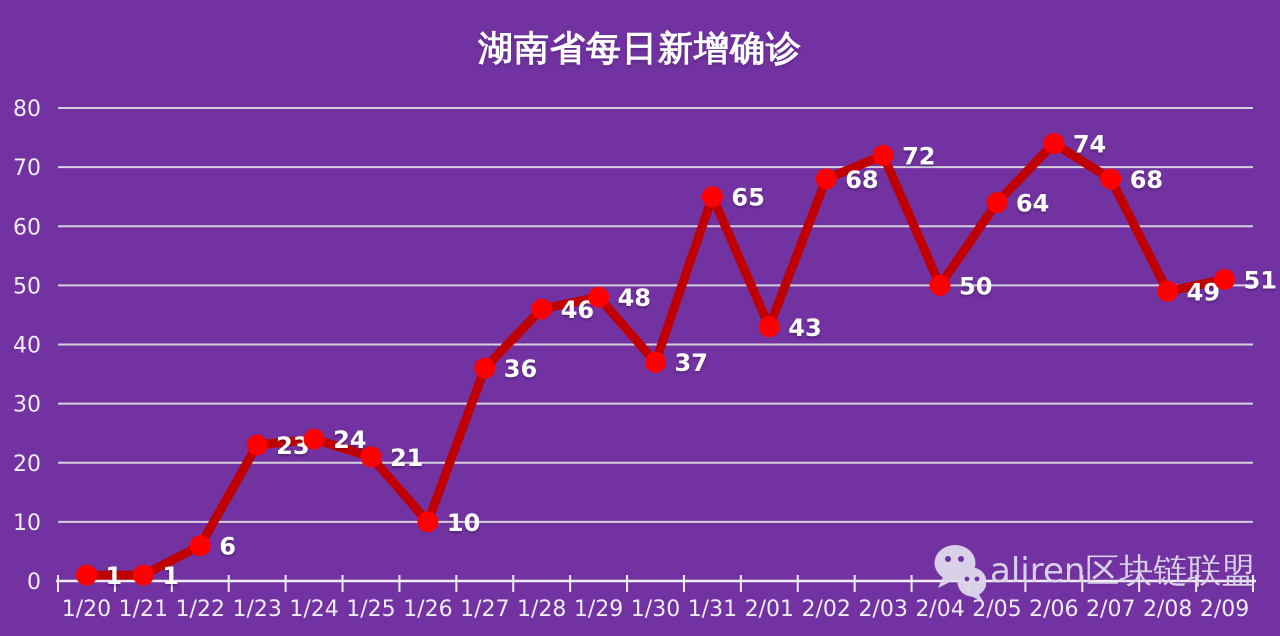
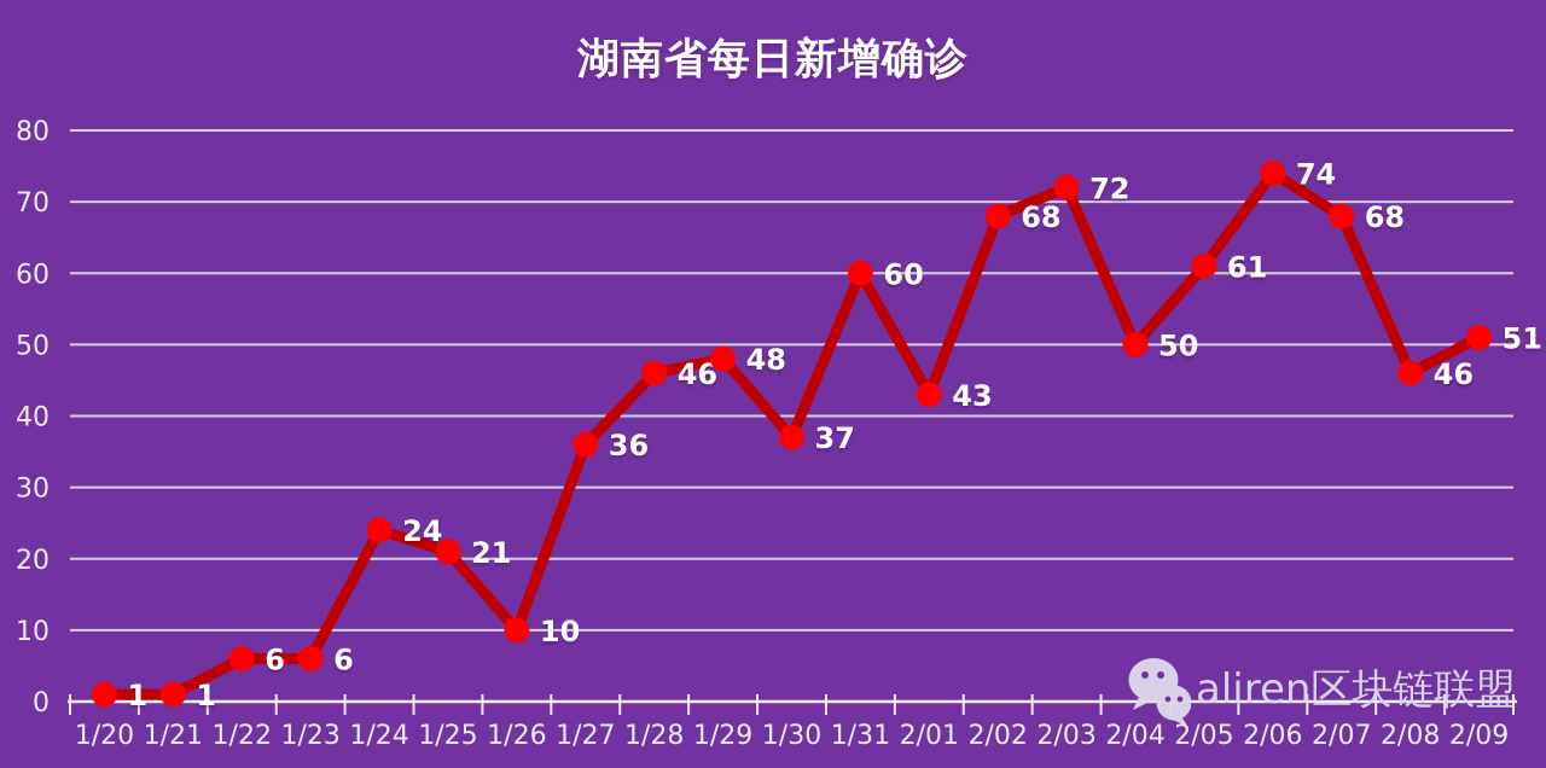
1/23: 23 -> 6
1/31: 65 -> 60
2/05: 64 -> 61
2/08: 49 -> 46
